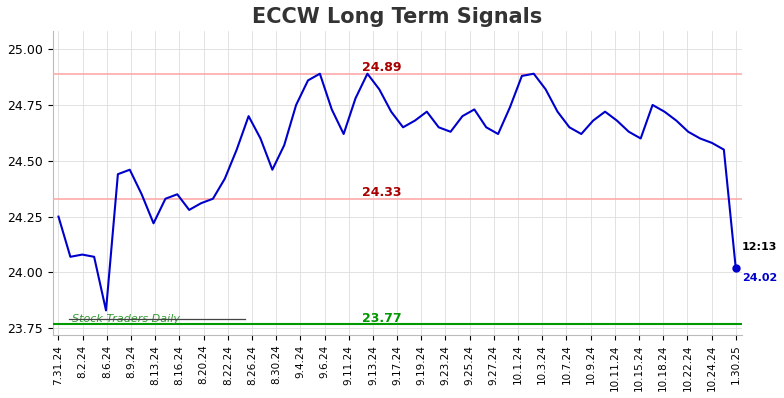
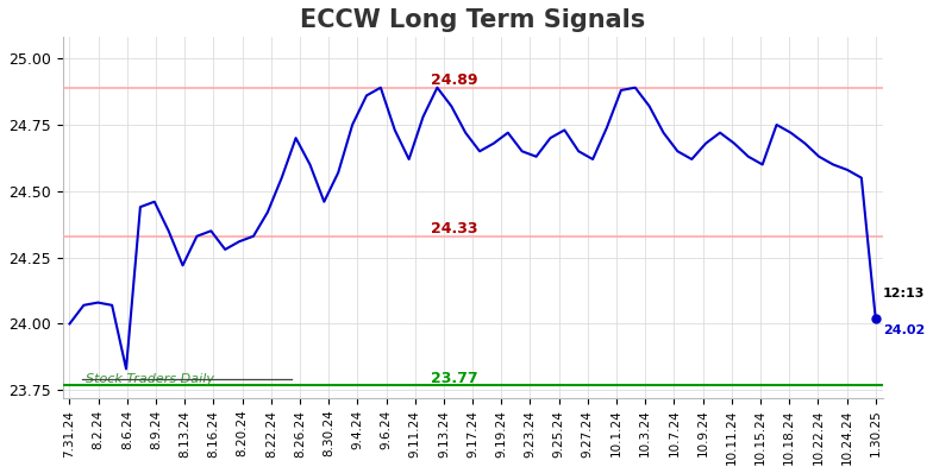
7.31.24: 24.25 -> 24.00
